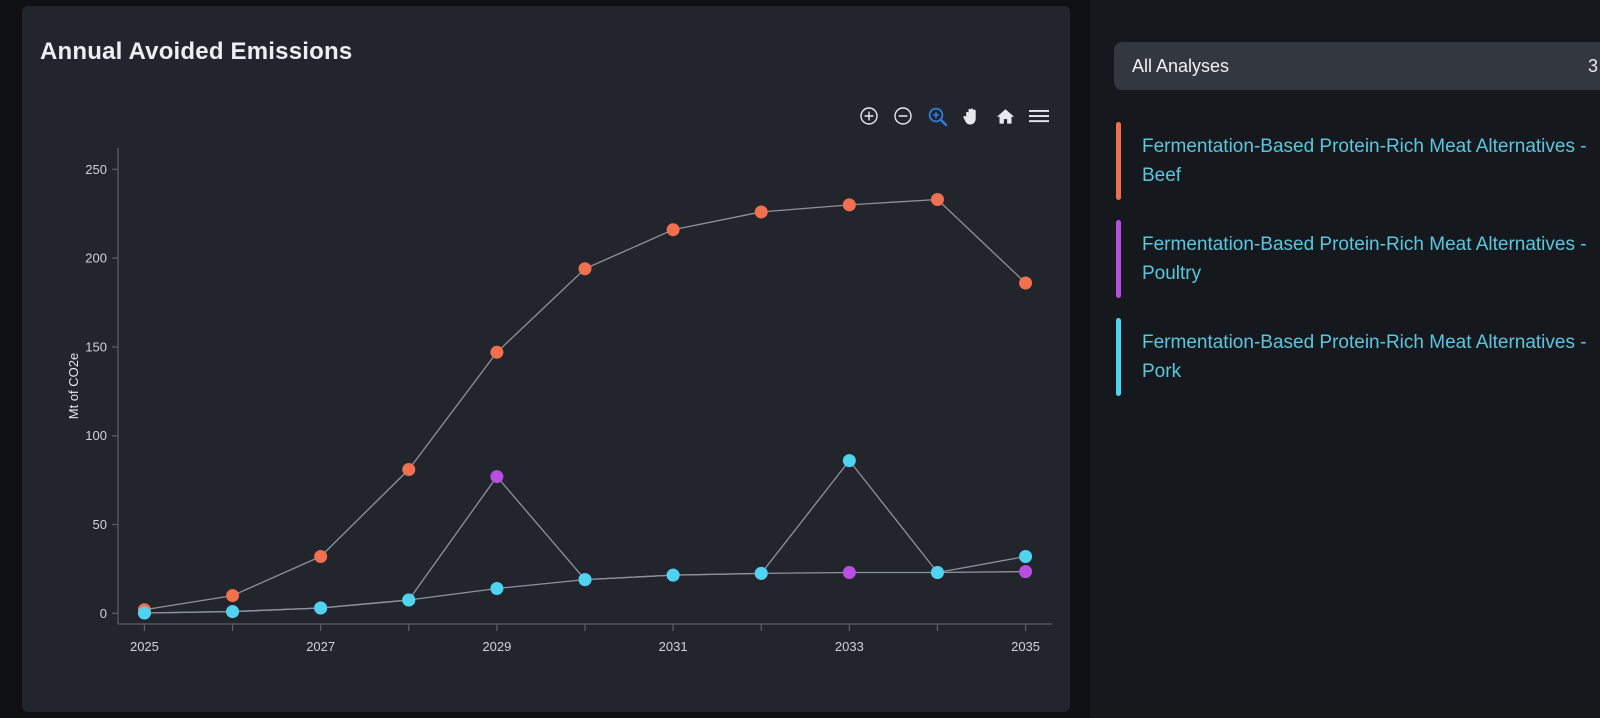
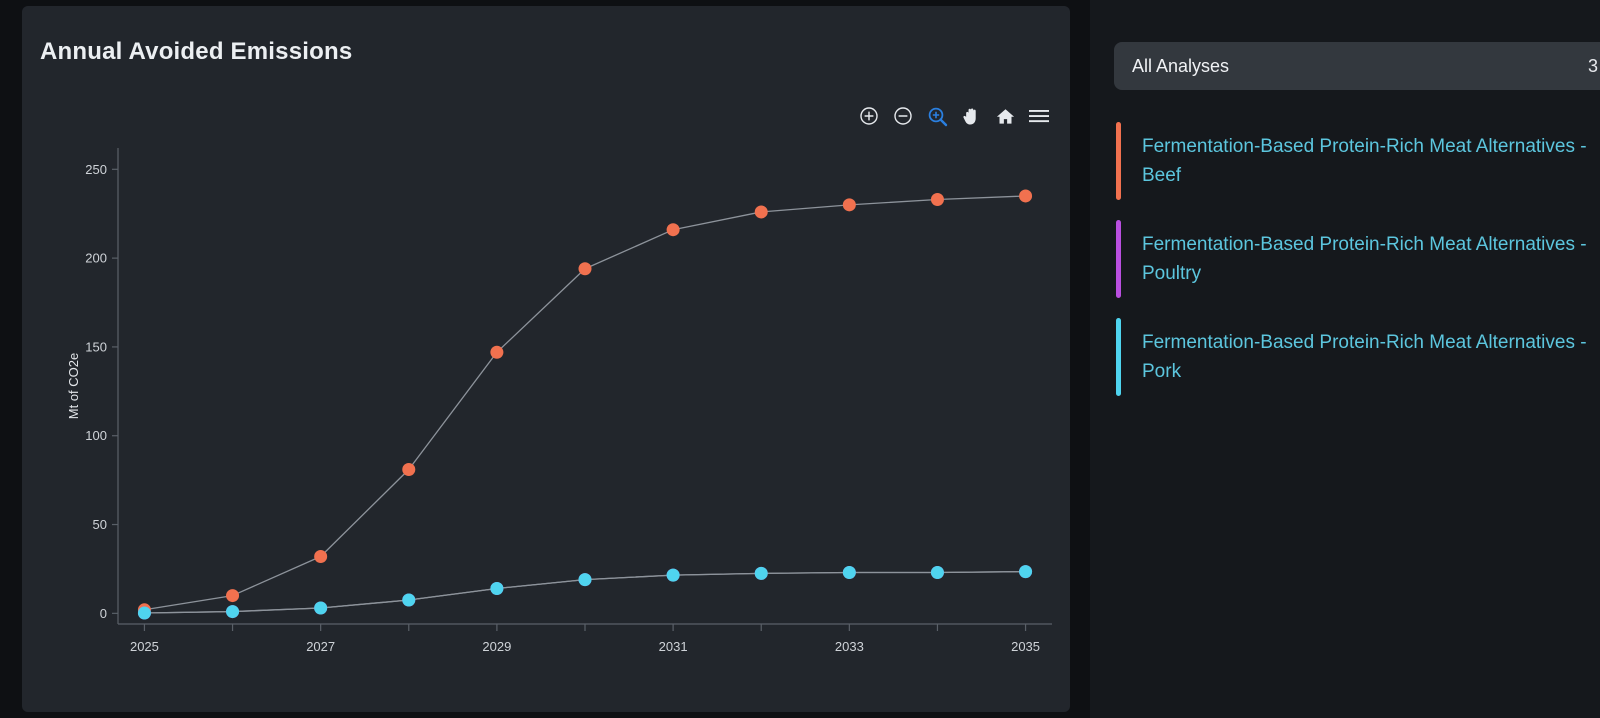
Fermentation-Based Protein-Rich Meat Alternatives - Poultry/2029: 77 -> 14
Fermentation-Based Protein-Rich Meat Alternatives - Pork/2033: 86 -> 23
Fermentation-Based Protein-Rich Meat Alternatives - Beef/2035: 186 -> 235
Fermentation-Based Protein-Rich Meat Alternatives - Pork/2035: 32 -> 24
